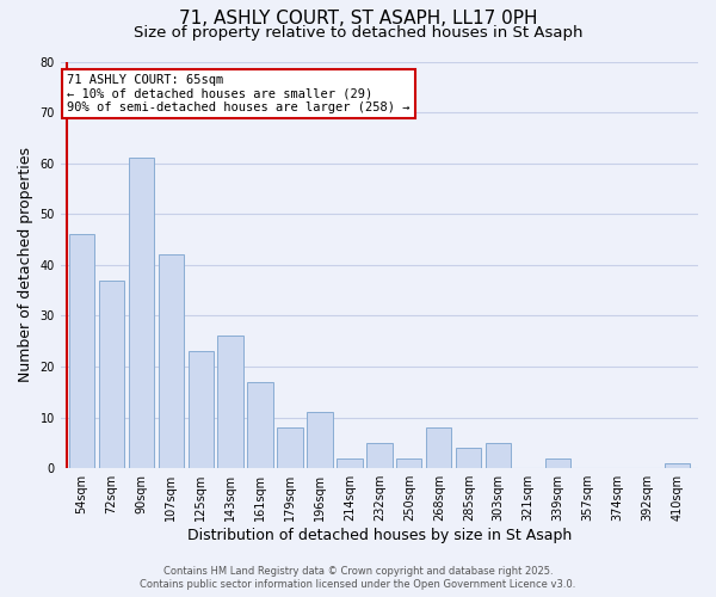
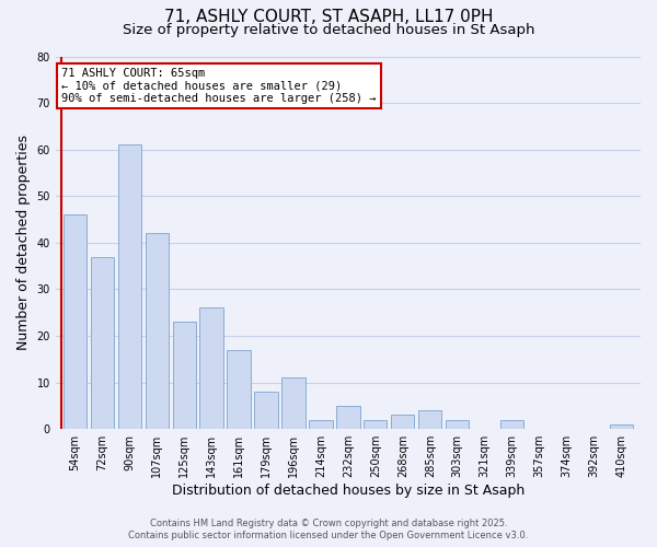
268sqm: 8 -> 3
303sqm: 5 -> 2
